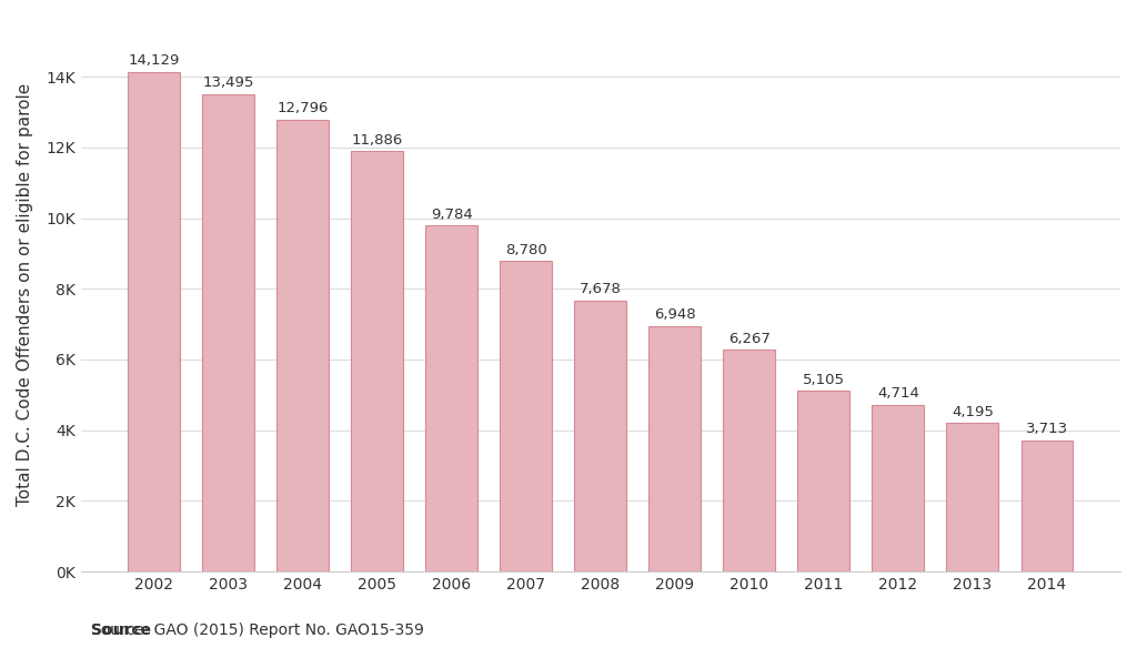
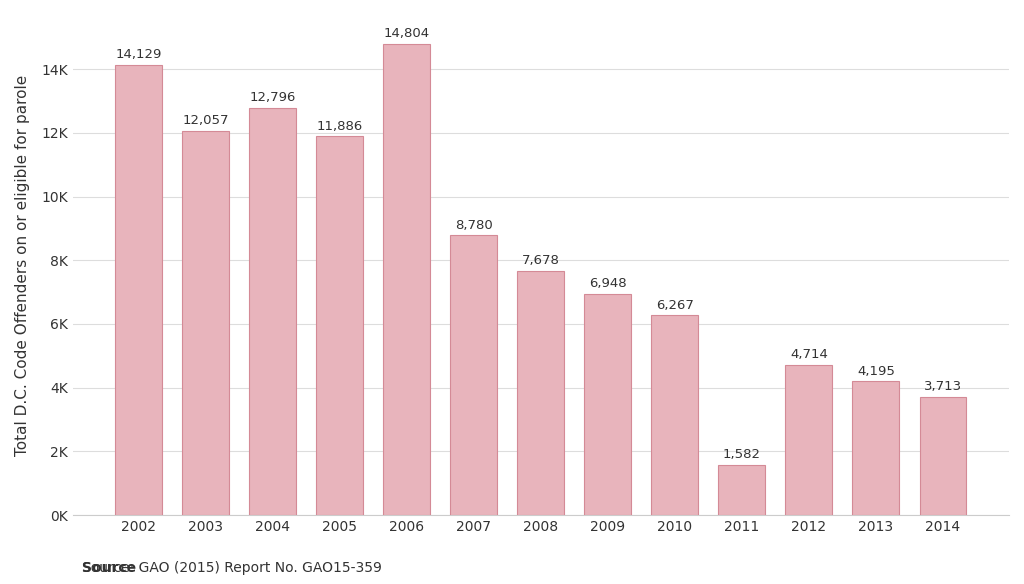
2003: 13,495 -> 12,057
2006: 9,784 -> 14,804
2011: 5,105 -> 1,582
